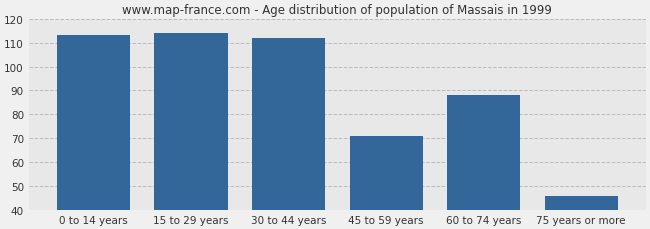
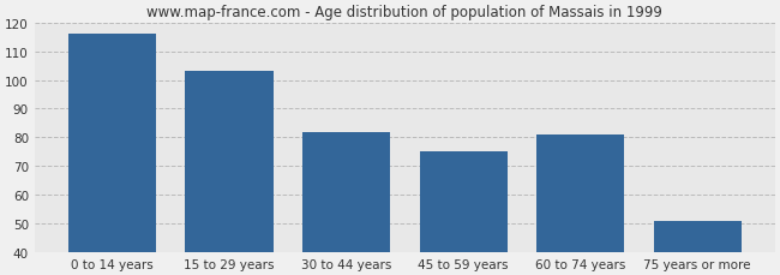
0 to 14 years: 113 -> 116
15 to 29 years: 114 -> 103
30 to 44 years: 112 -> 82
45 to 59 years: 71 -> 75
60 to 74 years: 88 -> 81
75 years or more: 46 -> 51
